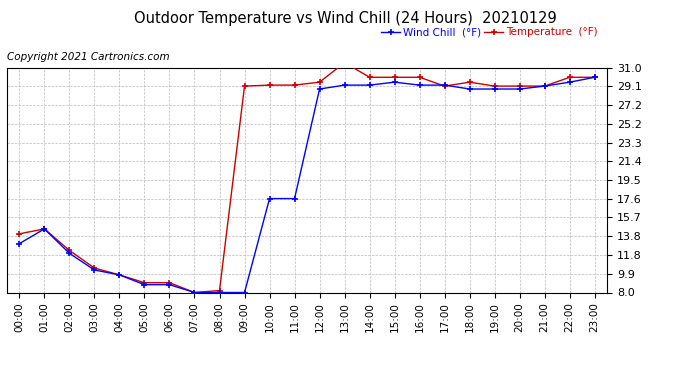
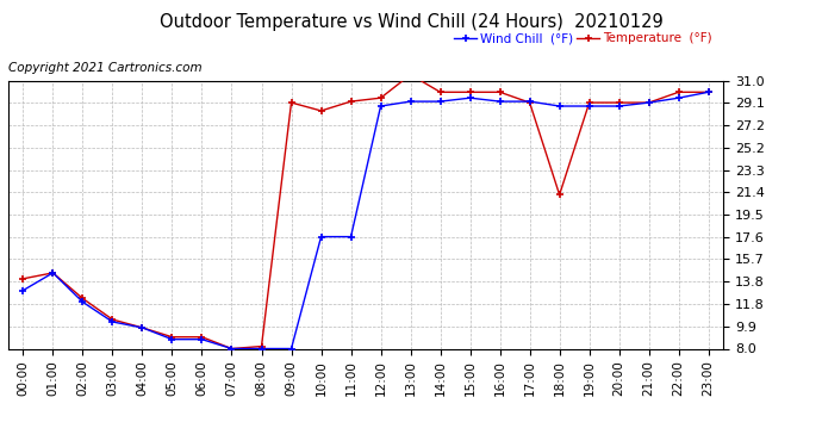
Temperature (°F)/10:00: 29.2 -> 28.4
Temperature (°F)/18:00: 29.5 -> 21.2
